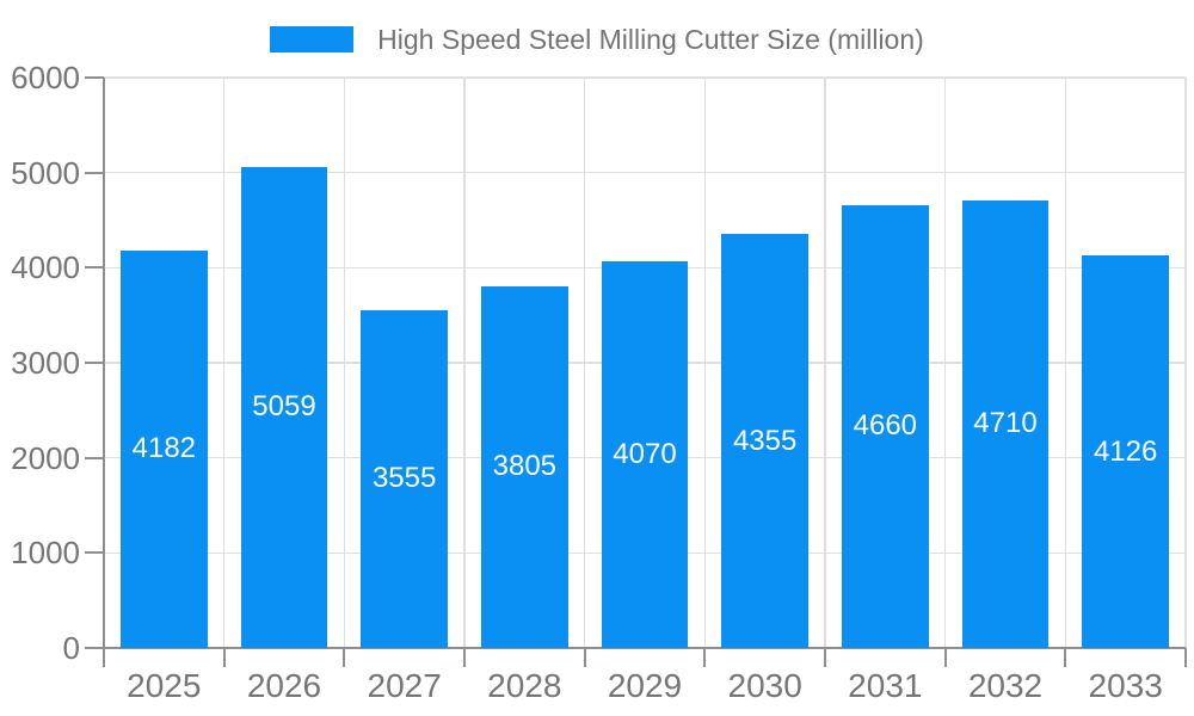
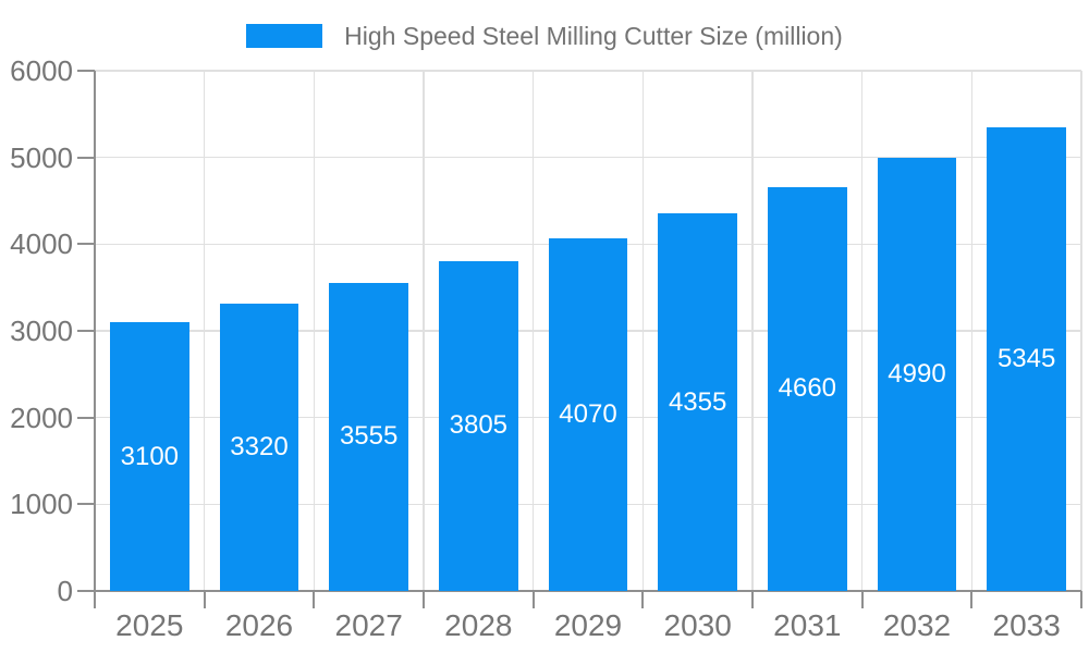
2025: 4182 -> 3100
2026: 5059 -> 3320
2032: 4710 -> 4990
2033: 4126 -> 5345
